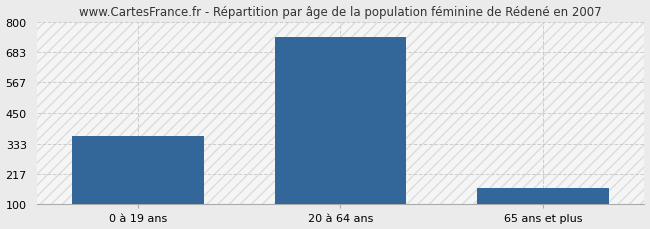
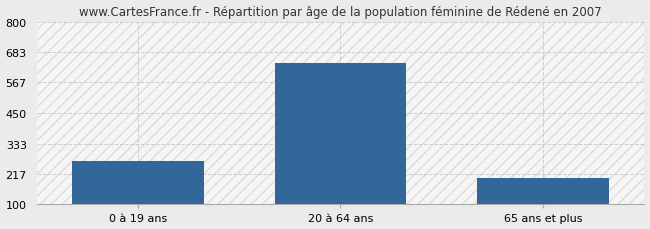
0 à 19 ans: 360 -> 265
20 à 64 ans: 740 -> 640
65 ans et plus: 163 -> 200
